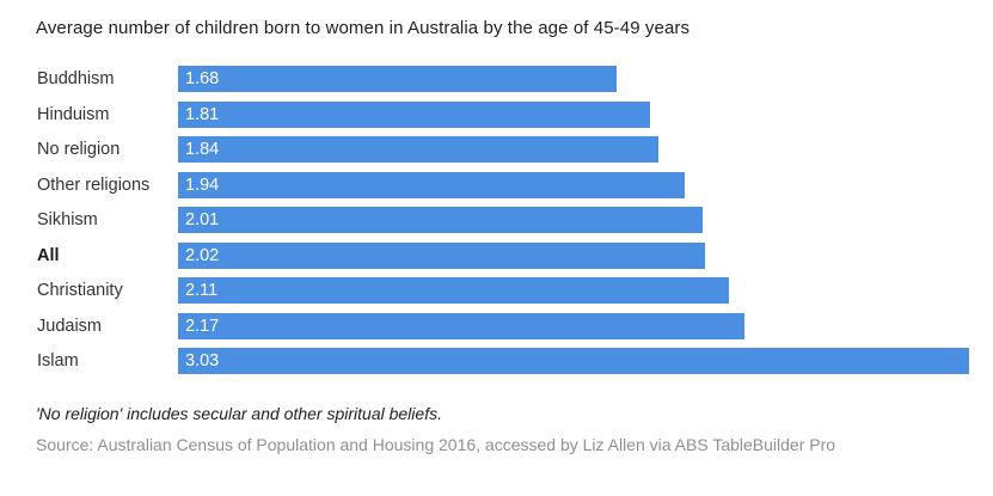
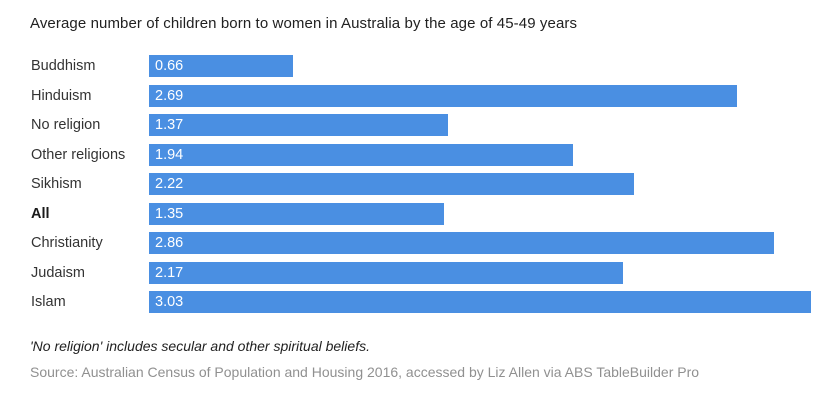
Buddhism: 1.68 -> 0.66
Hinduism: 1.81 -> 2.69
No religion: 1.84 -> 1.37
Sikhism: 2.01 -> 2.22
All: 2.02 -> 1.35
Christianity: 2.11 -> 2.86
